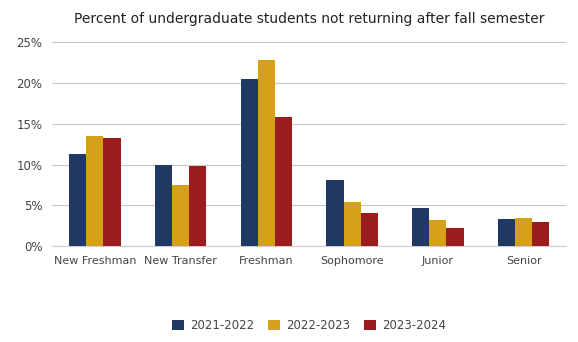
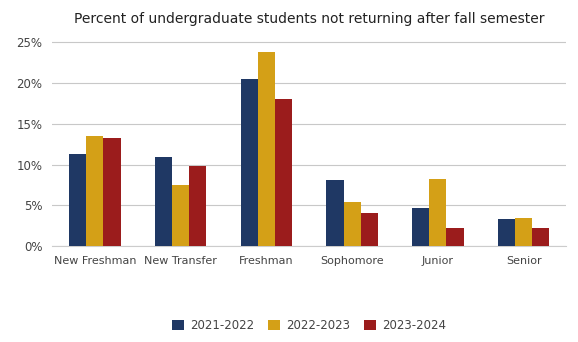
2021-2022/New Transfer: 10.0% -> 11.0%
2022-2023/Freshman: 22.8% -> 23.8%
2023-2024/Freshman: 15.9% -> 18.0%
2022-2023/Junior: 3.2% -> 8.2%
2023-2024/Senior: 3.0% -> 2.2%
